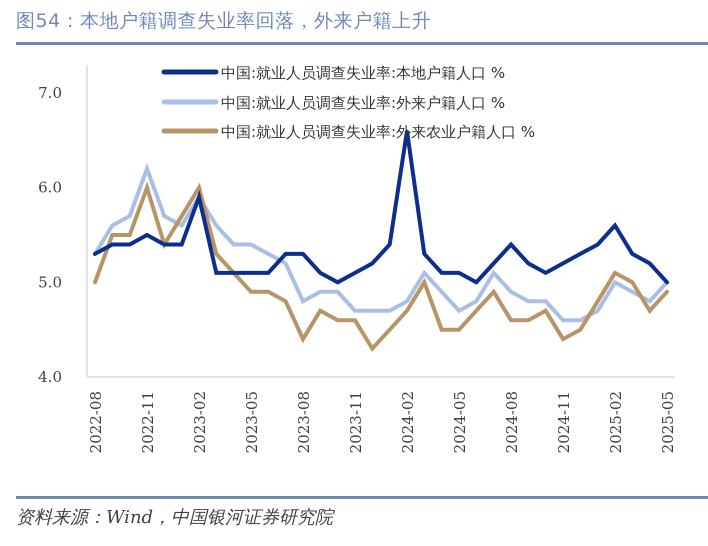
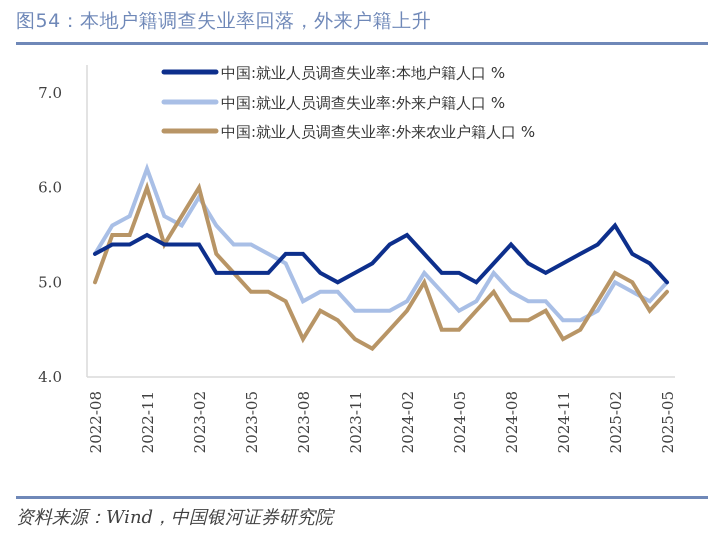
中国:就业人员调查失业率:本地户籍人口 %/2023-02: 5.9 -> 5.4
中国:就业人员调查失业率:外来农业户籍人口 %/2023-11: 4.6 -> 4.4
中国:就业人员调查失业率:本地户籍人口 %/2024-02: 6.6 -> 5.5
